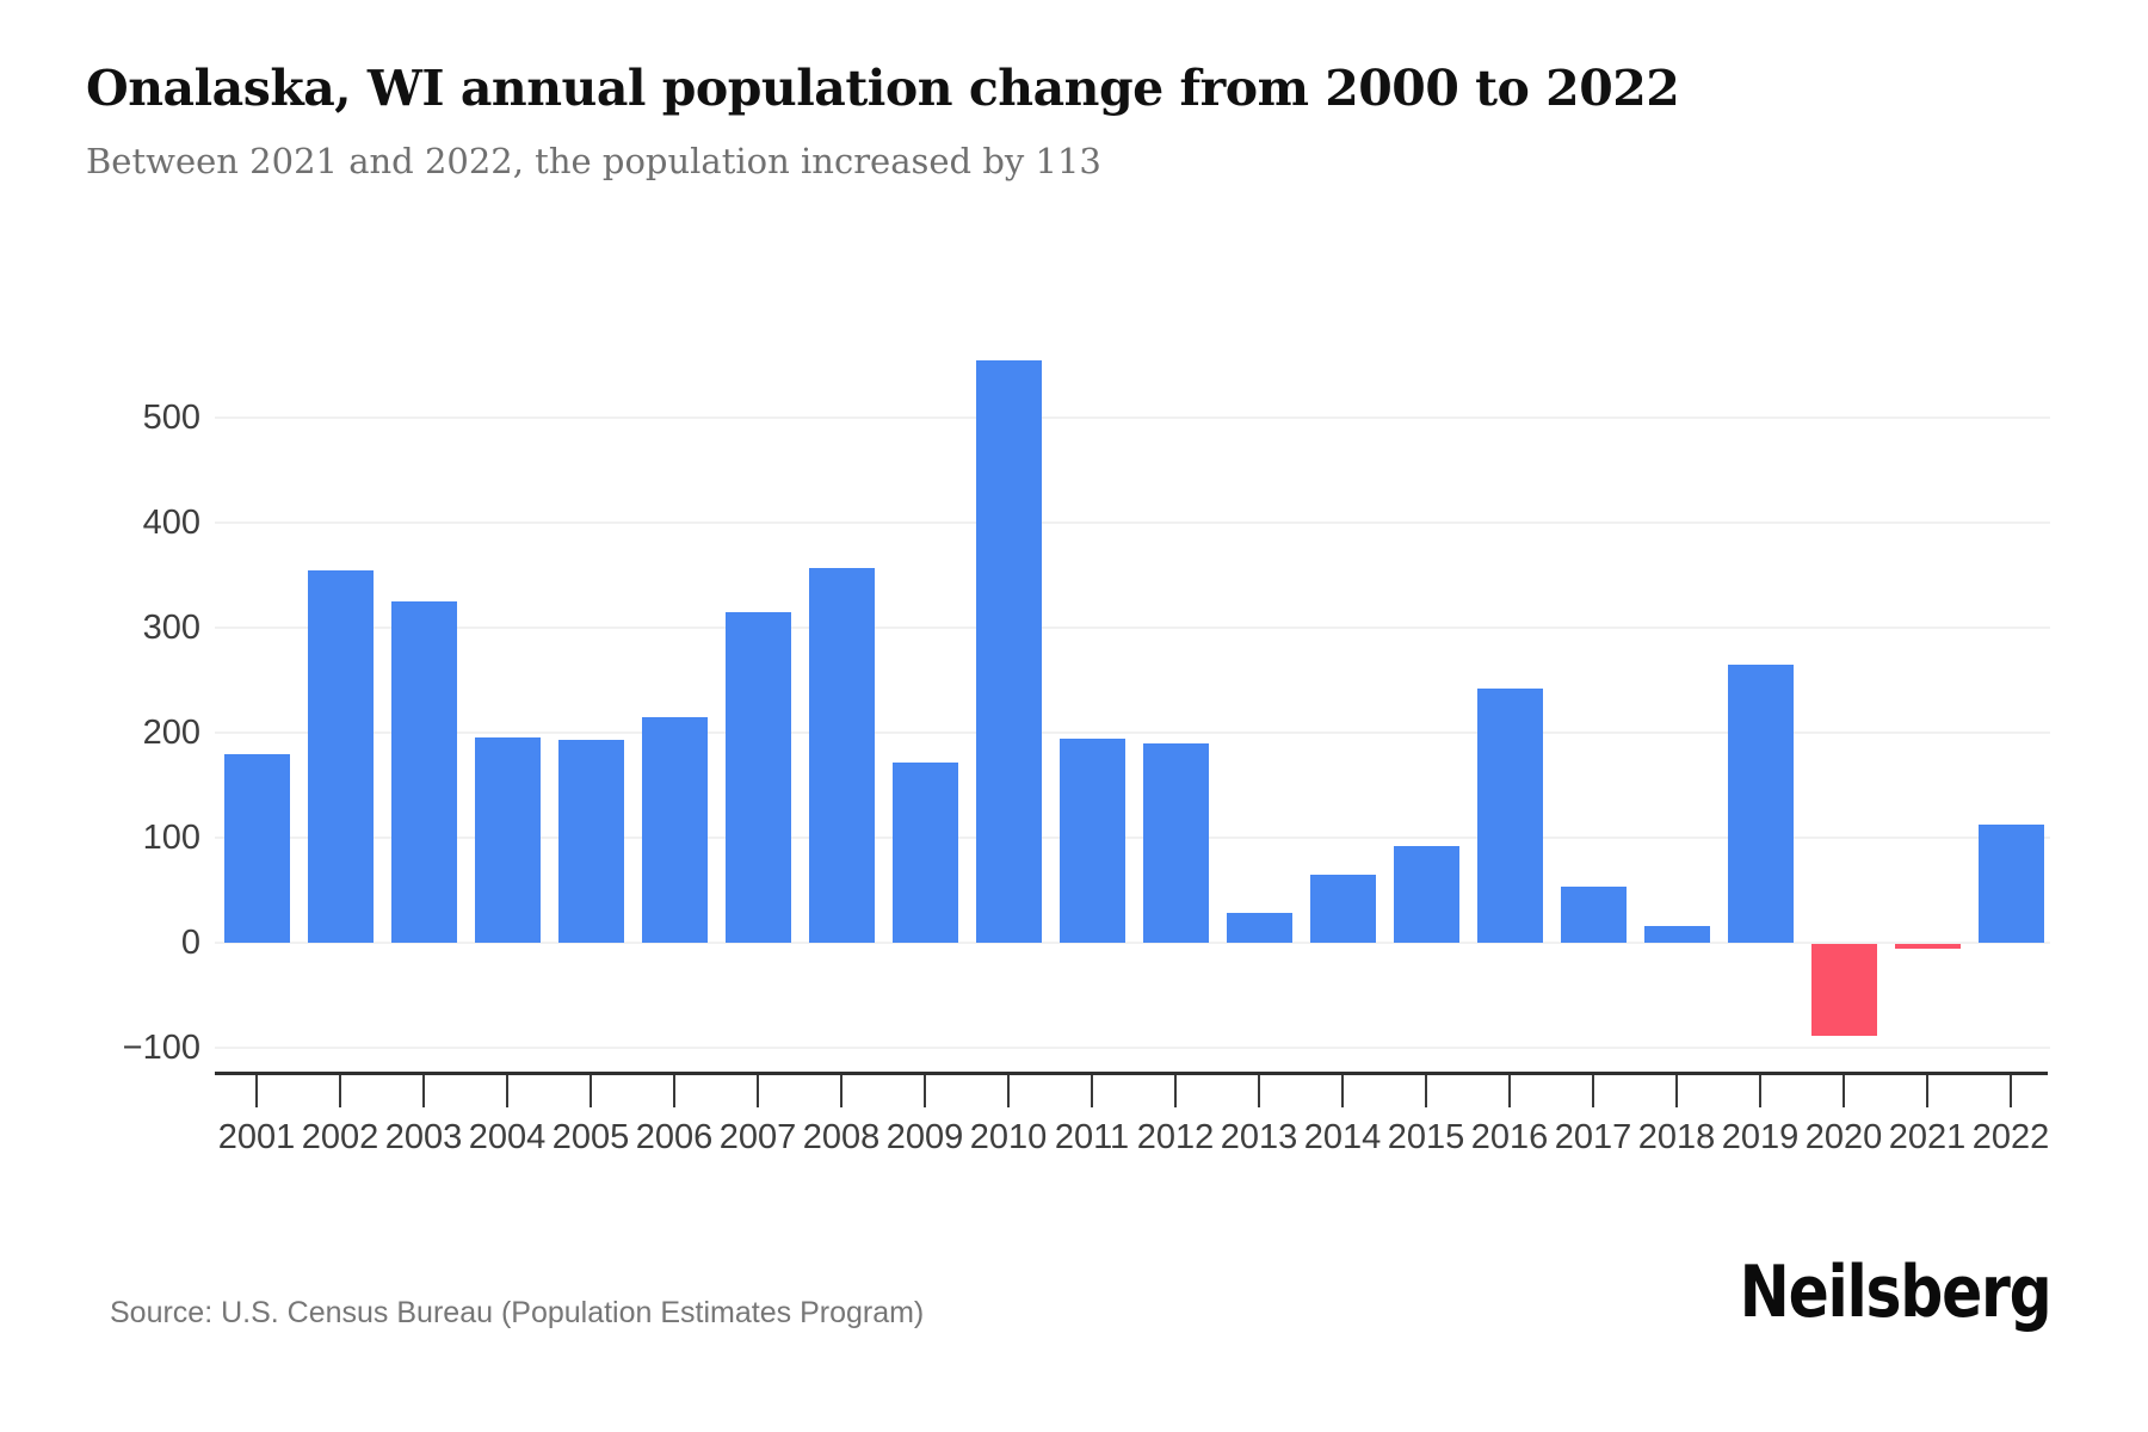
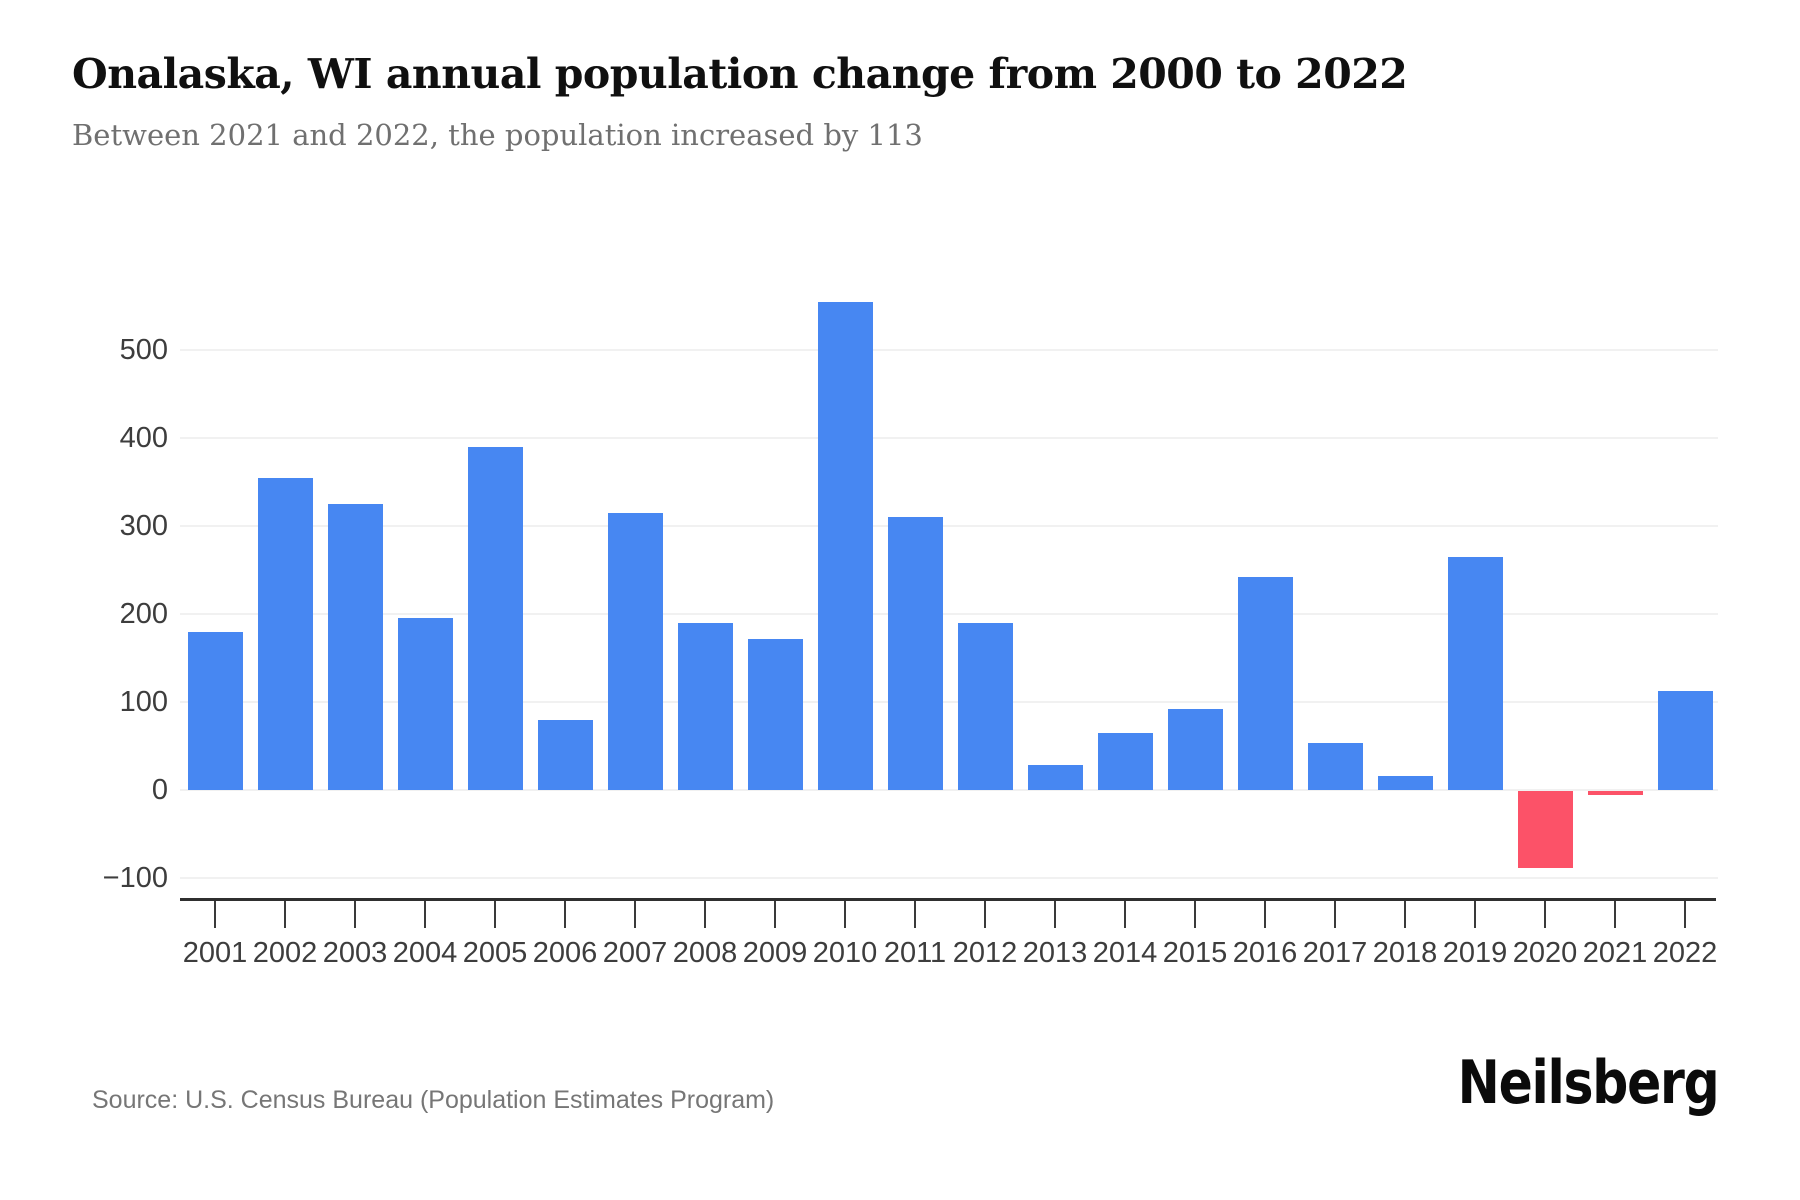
2005: 190 -> 390
2006: 220 -> 80
2008: 360 -> 190
2011: 190 -> 310
